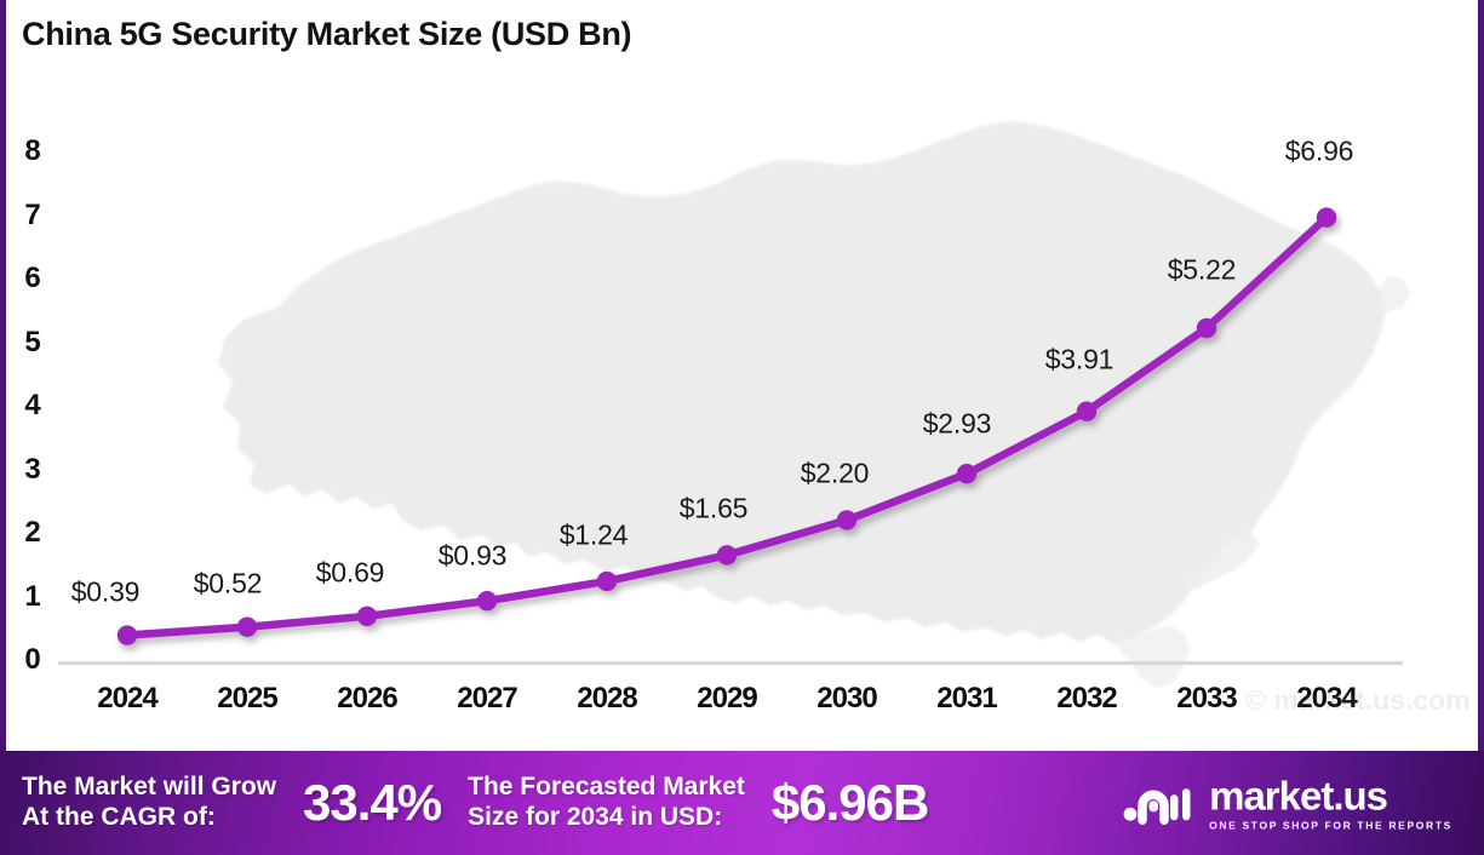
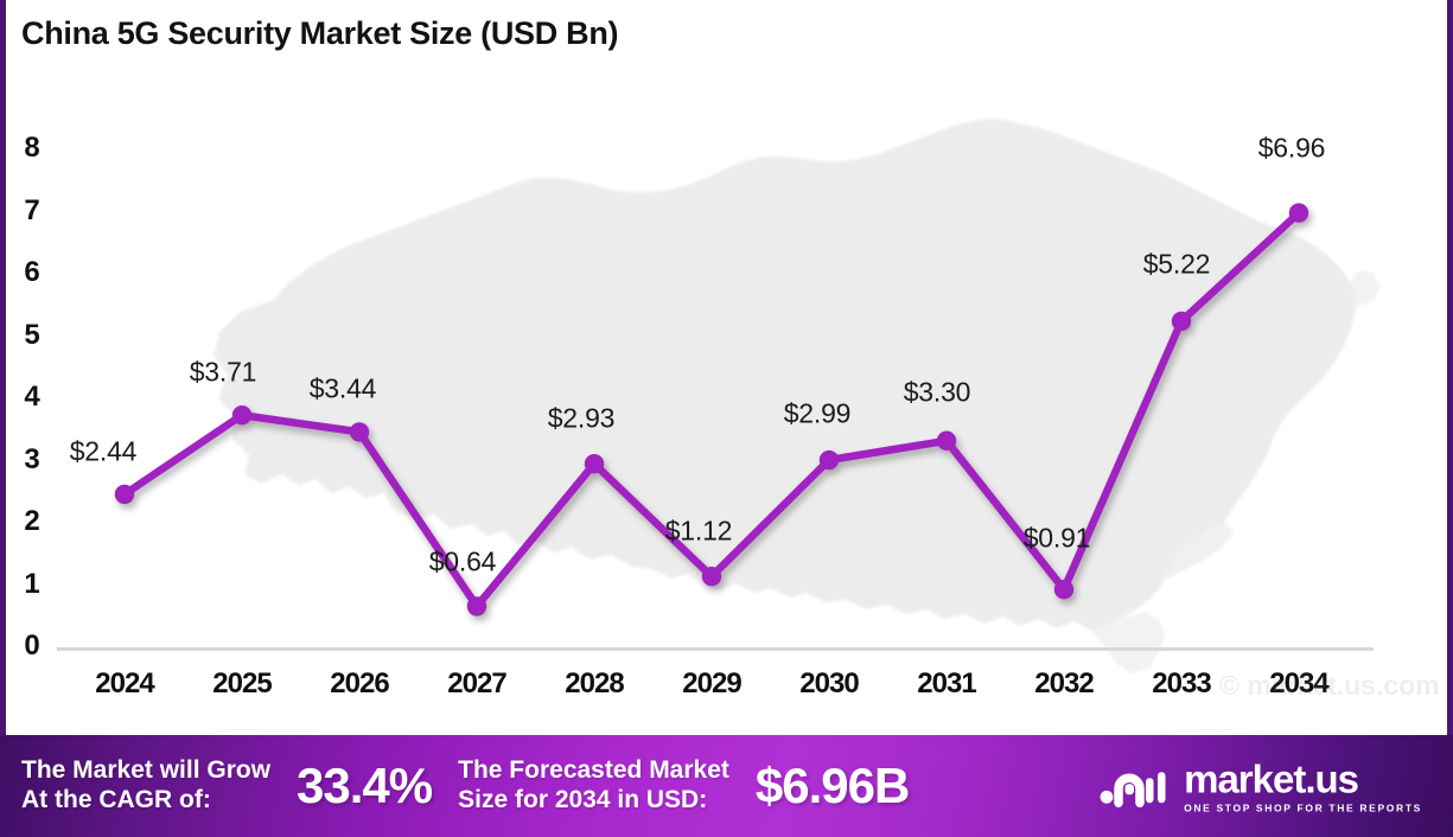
2024: $0.39 -> $2.44
2025: $0.52 -> $3.71
2026: $0.69 -> $3.44
2027: $0.93 -> $0.64
2028: $1.24 -> $2.93
2029: $1.65 -> $1.12
2030: $2.20 -> $2.99
2031: $2.93 -> $3.30
2032: $3.91 -> $0.91
